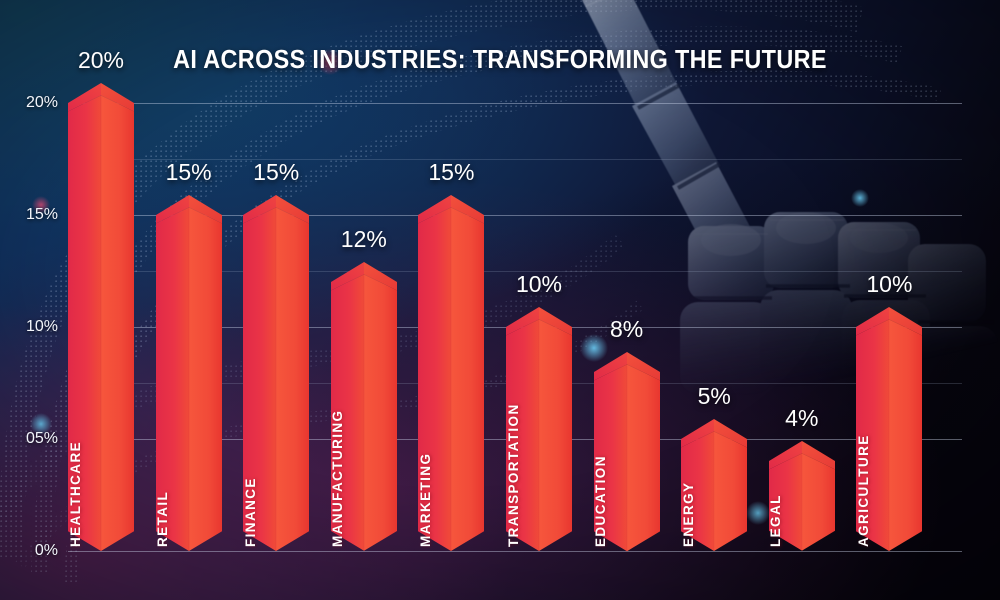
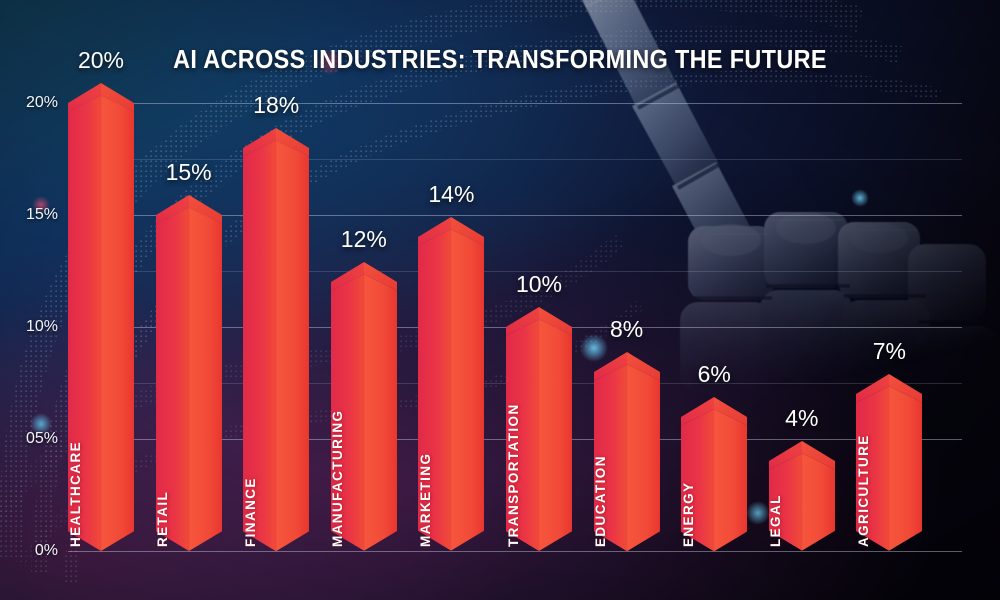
FINANCE: 15% -> 18%
MARKETING: 15% -> 14%
ENERGY: 5% -> 6%
AGRICULTURE: 10% -> 7%
